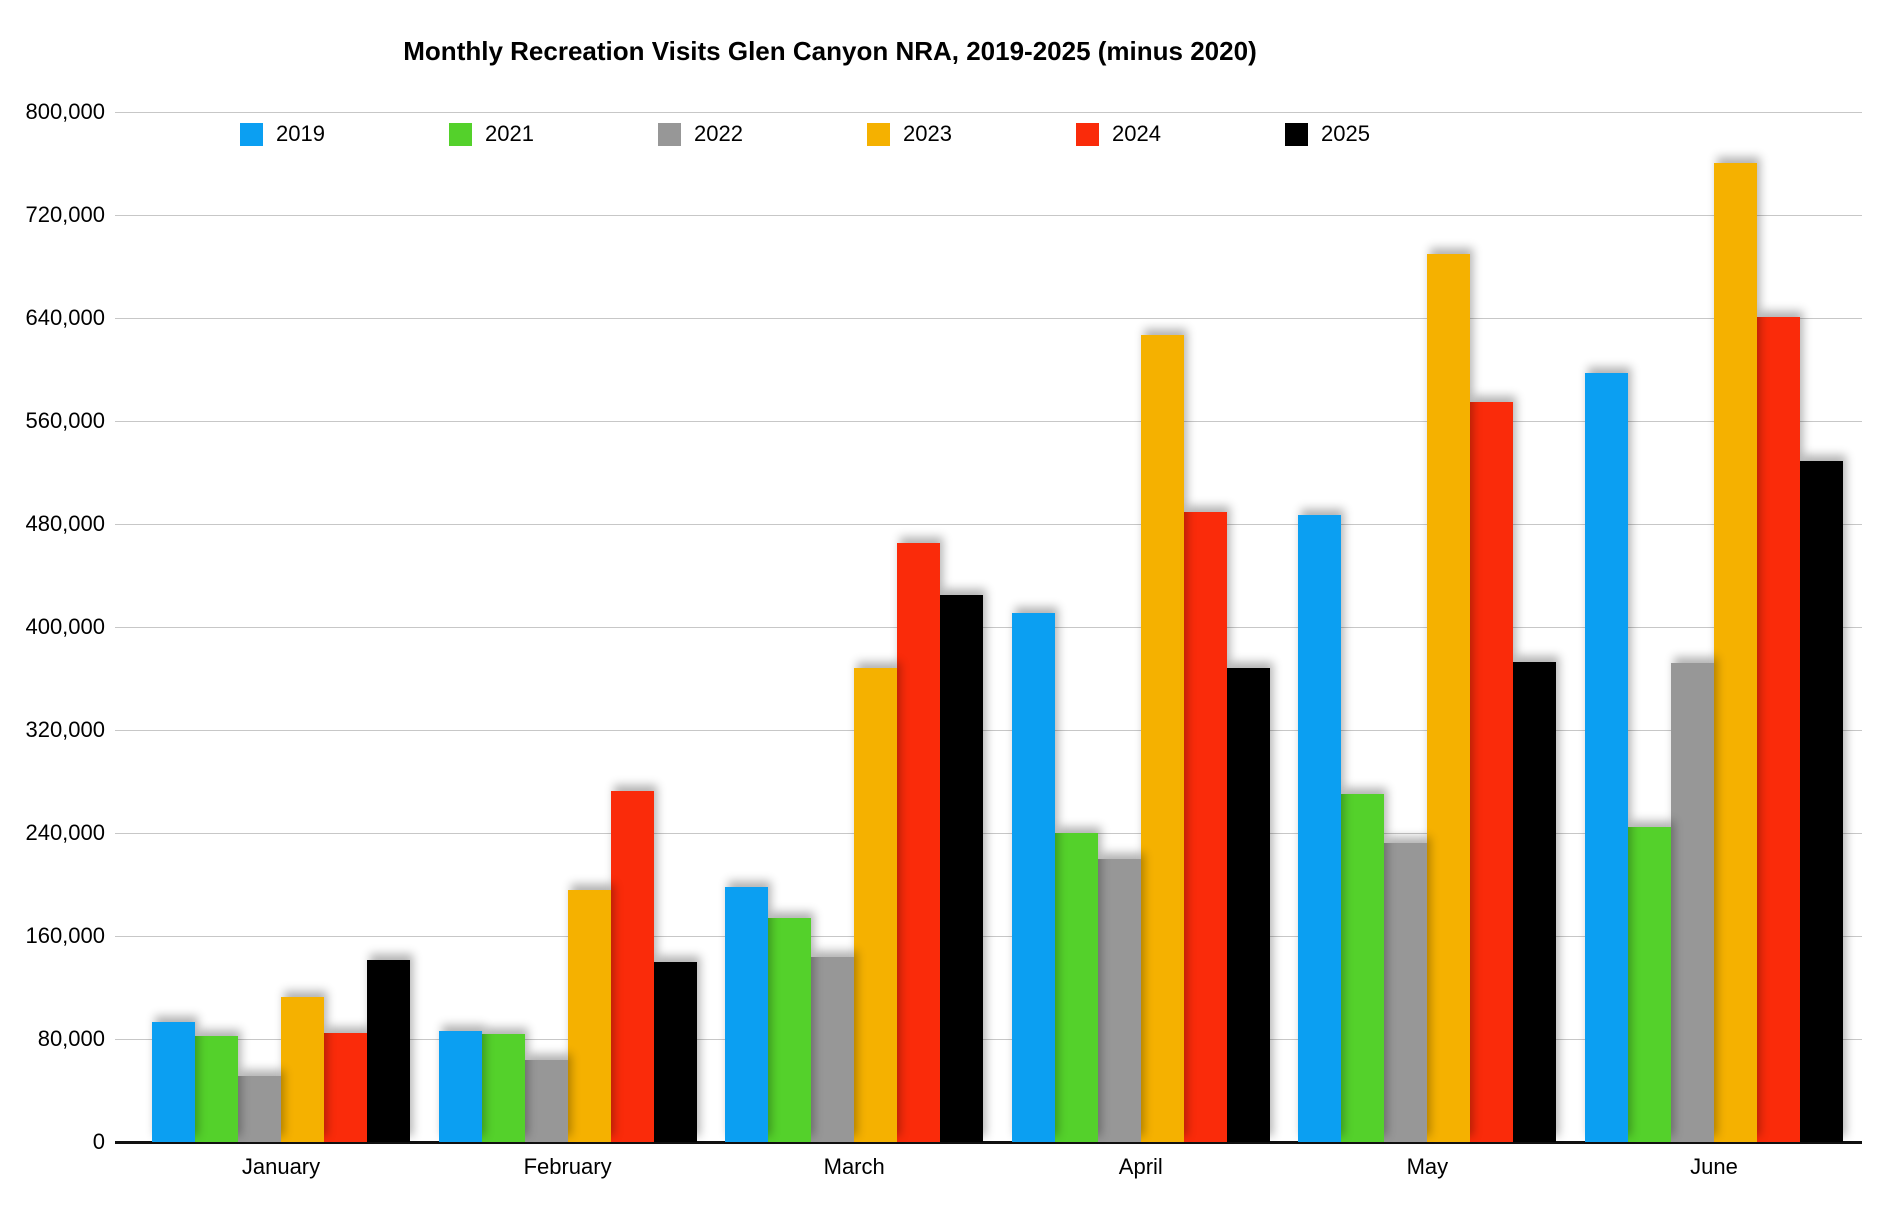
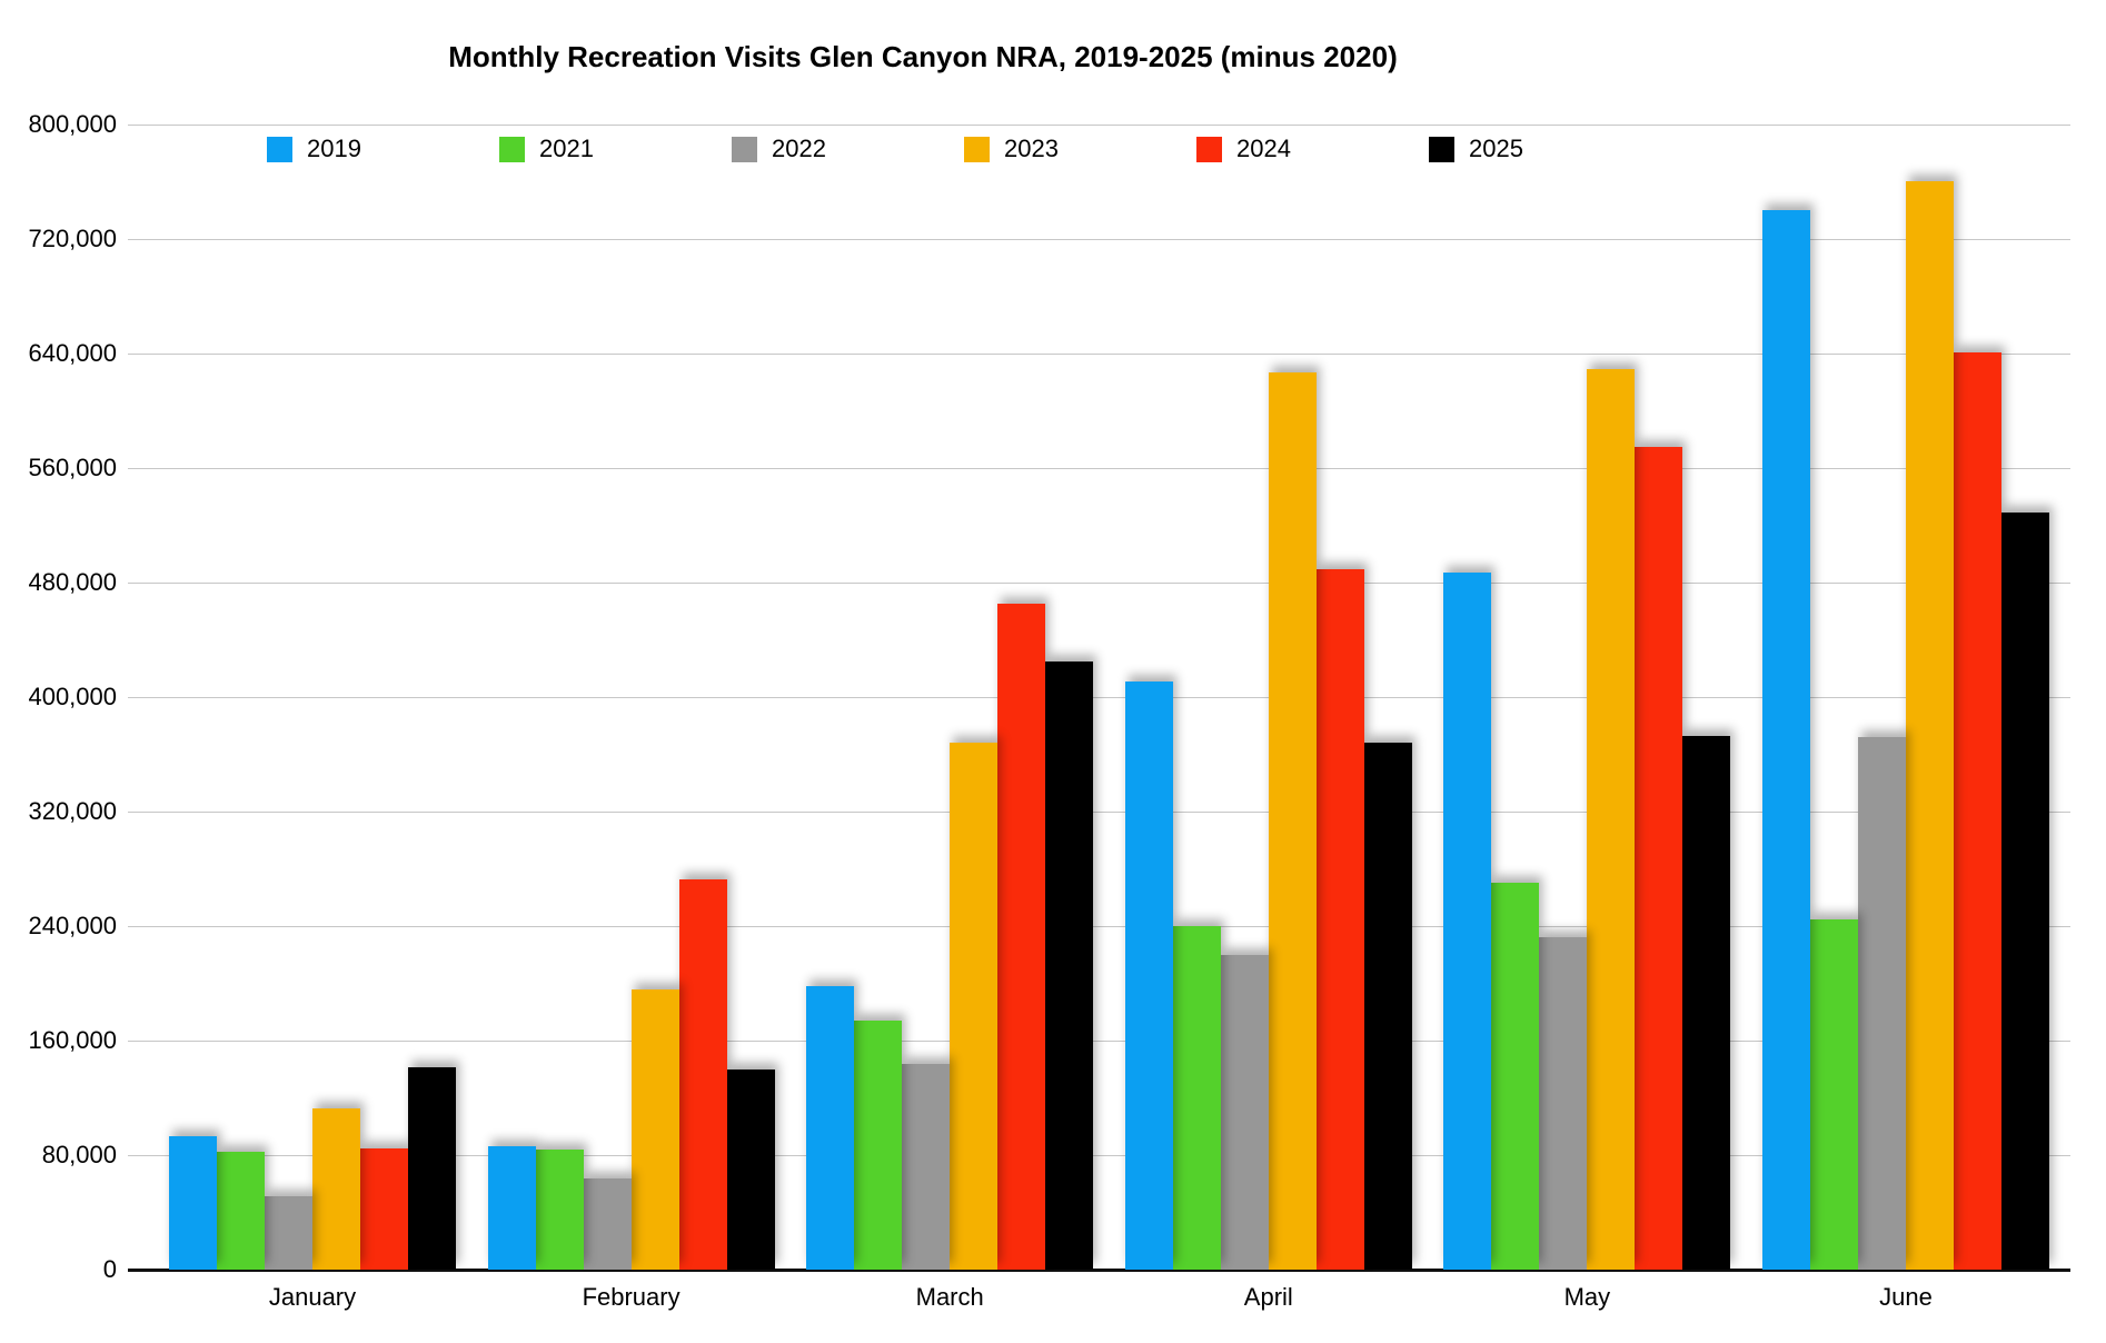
2023/May: 690000 -> 629000
2019/June: 597000 -> 740000
